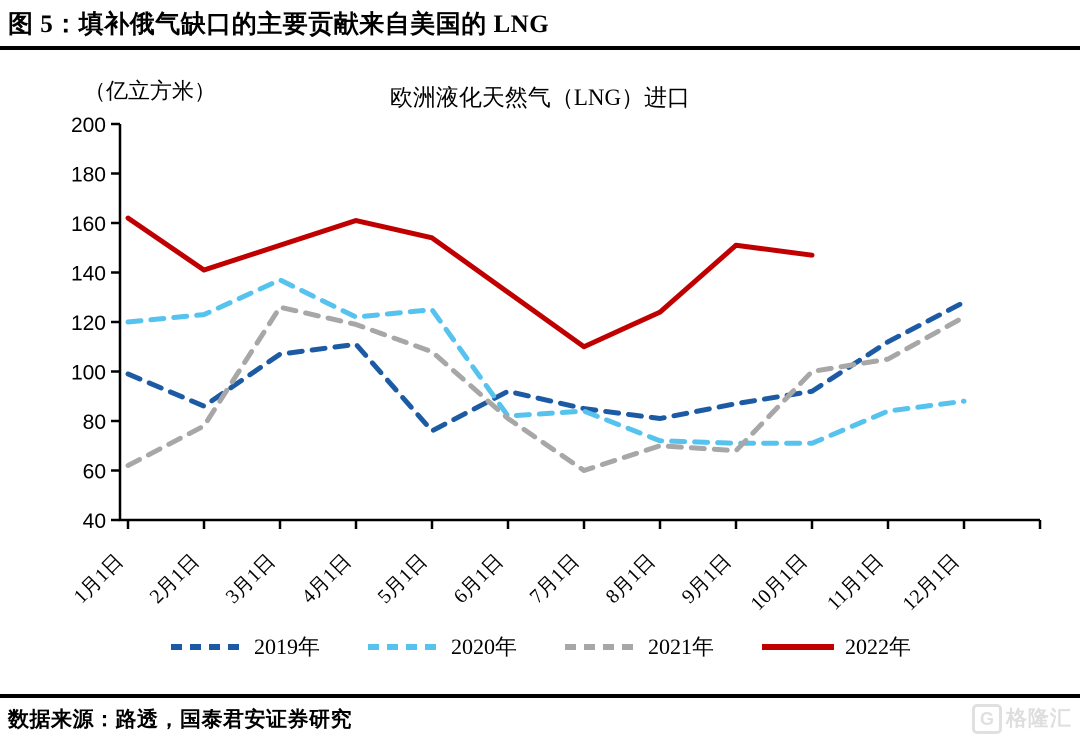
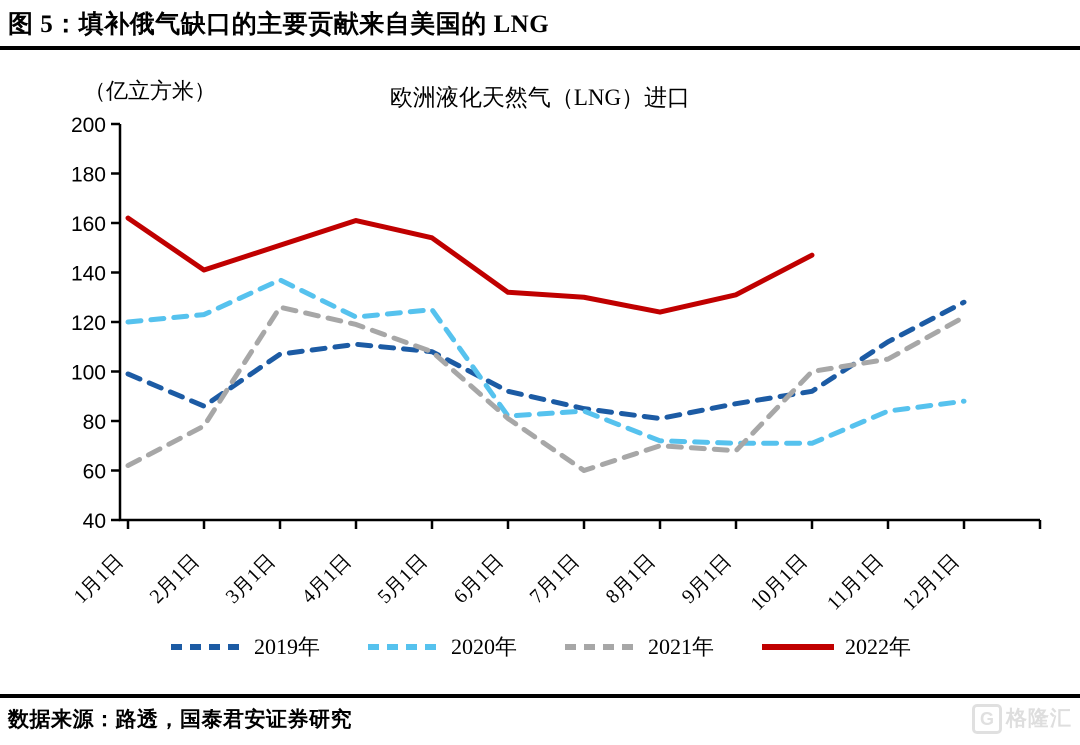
2019年/5月1日: 76 -> 108
2022年/7月1日: 110 -> 130
2022年/9月1日: 151 -> 131
